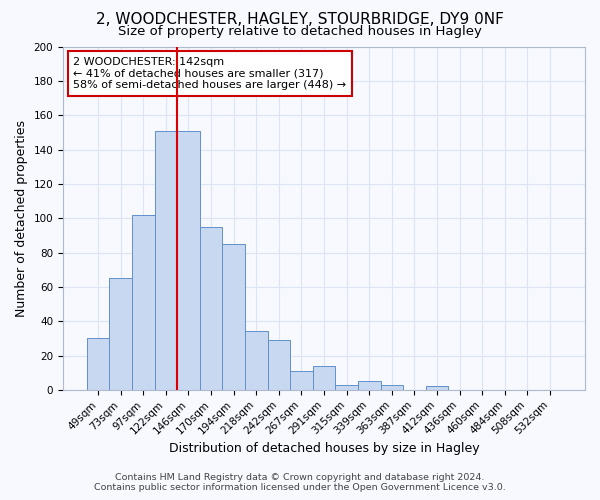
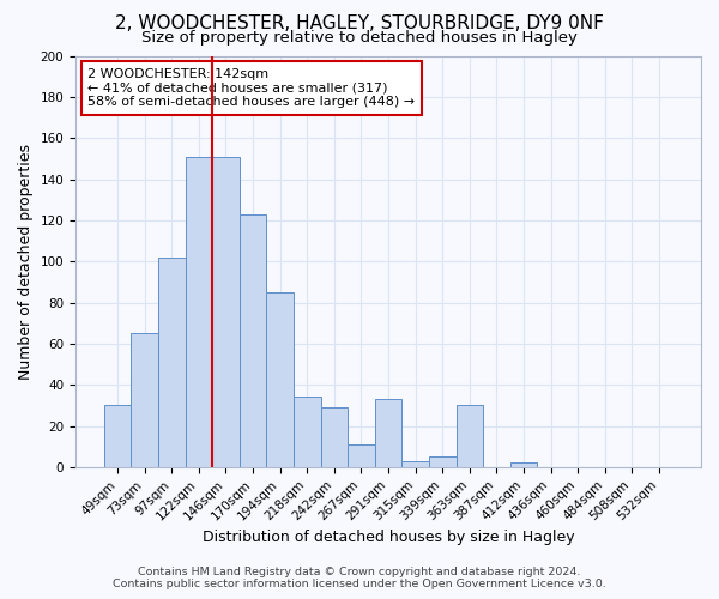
170sqm: 95 -> 123
291sqm: 14 -> 33
363sqm: 3 -> 30
